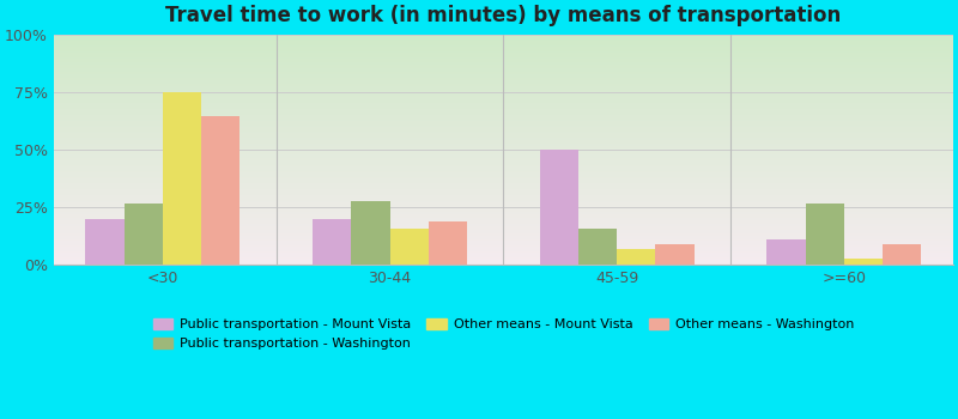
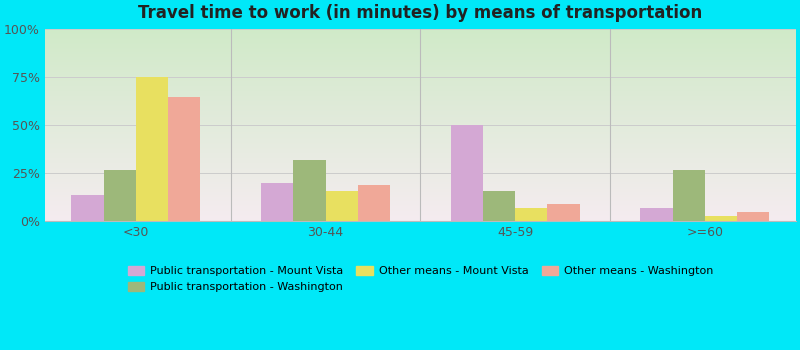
Public transportation - Mount Vista/<30: 20% -> 14%
Public transportation - Washington/30-44: 28% -> 32%
Public transportation - Mount Vista/>=60: 11% -> 7%
Other means - Washington/>=60: 9% -> 5%
